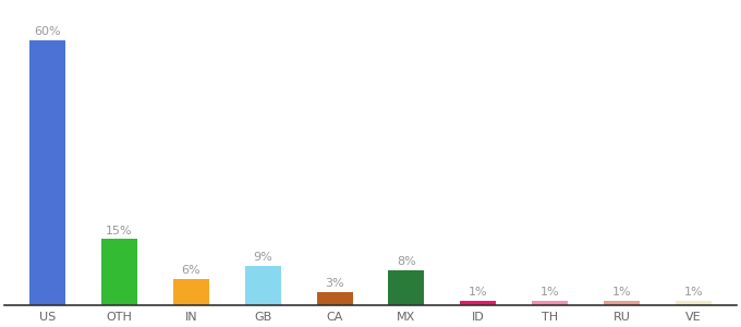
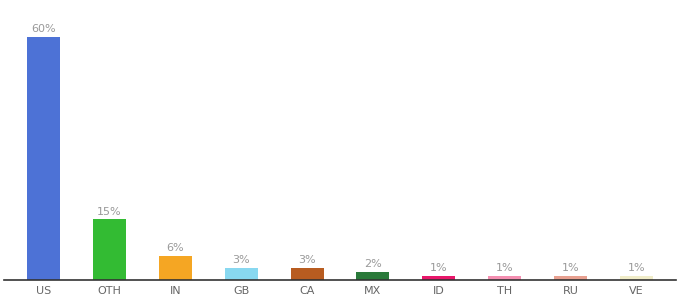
GB: 9% -> 3%
MX: 8% -> 2%
